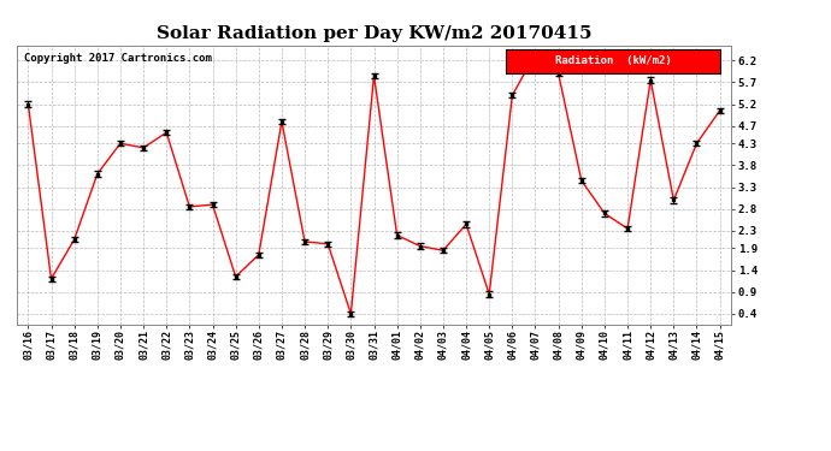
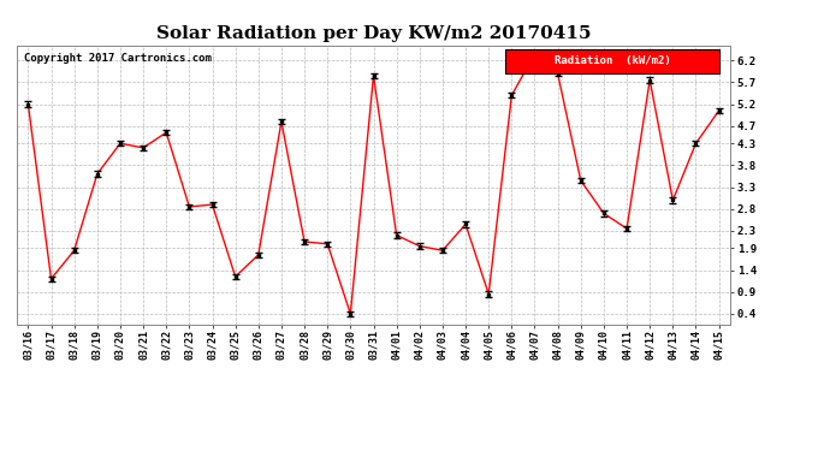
03/18: 2.10 -> 1.85
